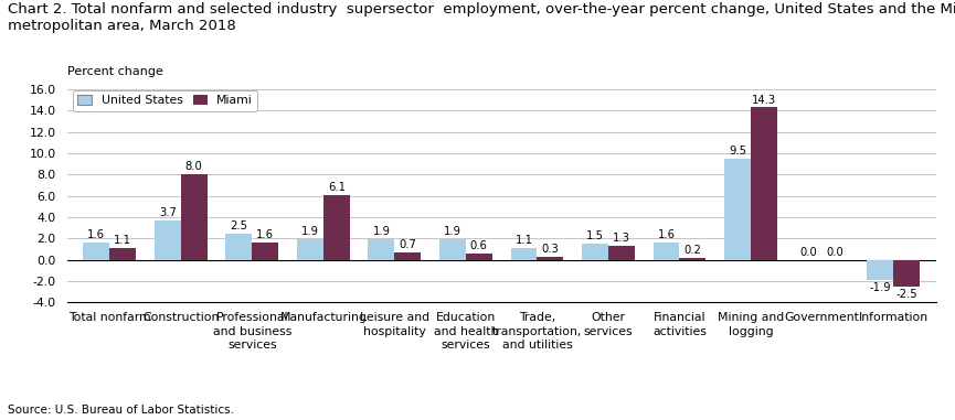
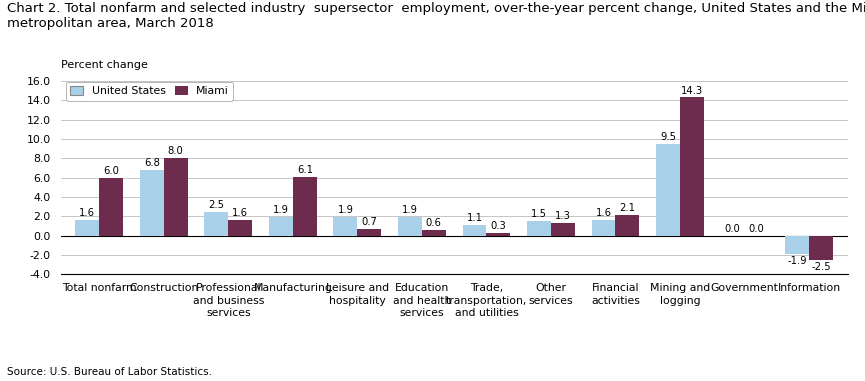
Miami/Total nonfarm: 1.1 -> 6.0
United States/Construction: 3.7 -> 6.8
Miami/Financial activities: 0.2 -> 2.1
